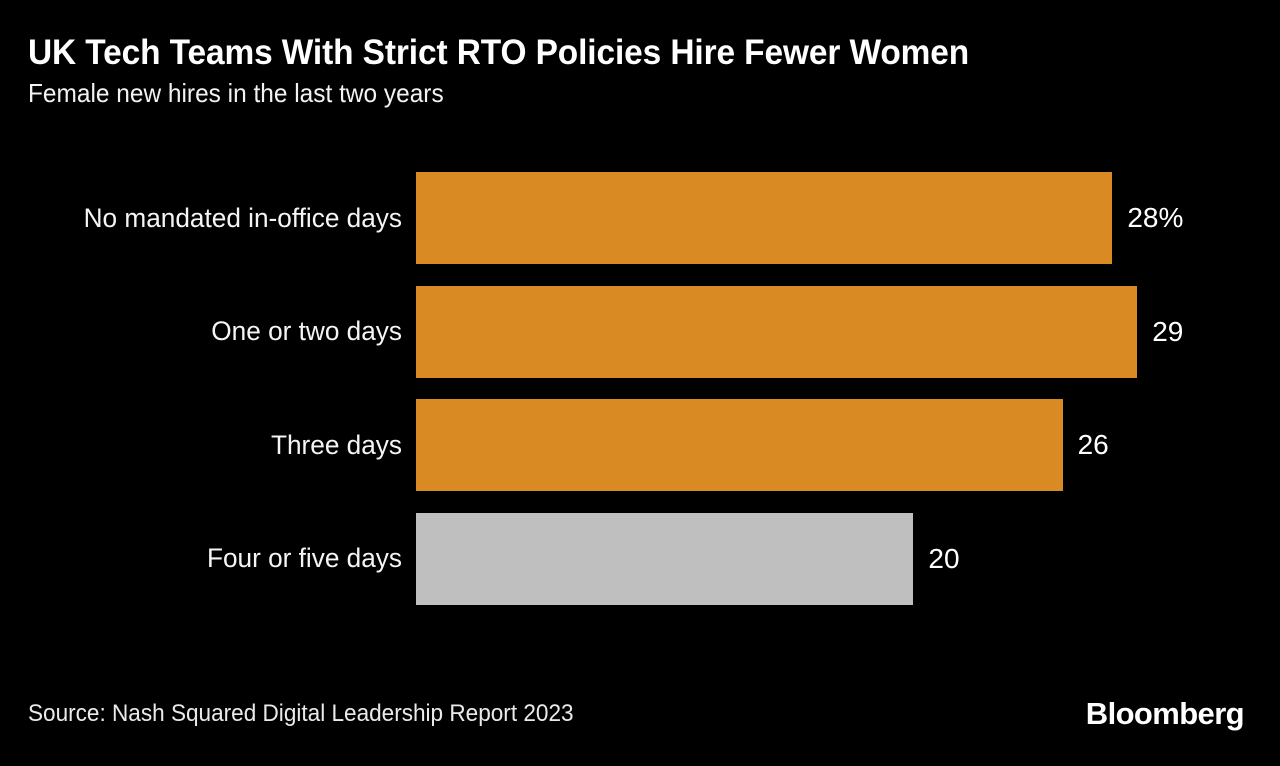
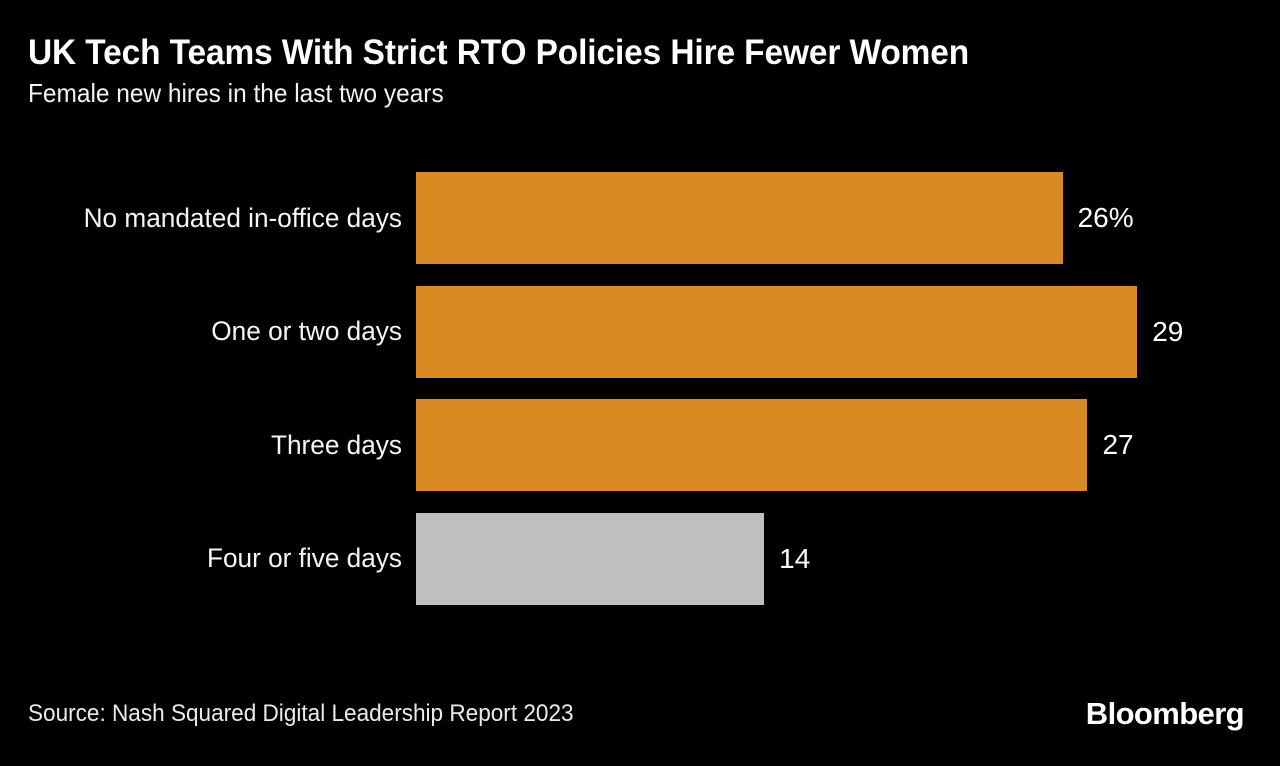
No mandated in-office days: 28% -> 26%
Three days: 26 -> 27
Four or five days: 20 -> 14
